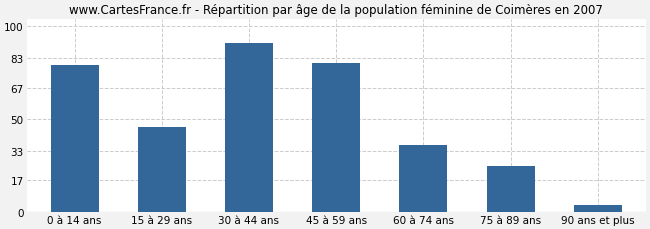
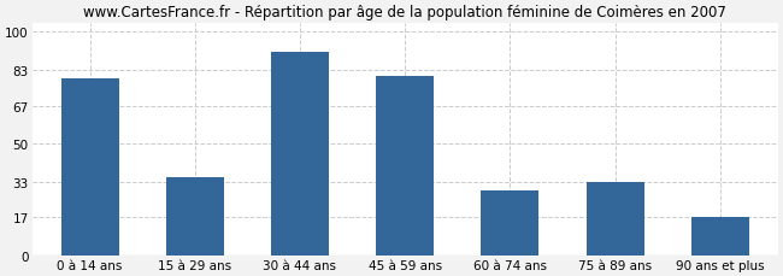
15 à 29 ans: 46 -> 35
60 à 74 ans: 36 -> 29
75 à 89 ans: 25 -> 33
90 ans et plus: 4 -> 17
